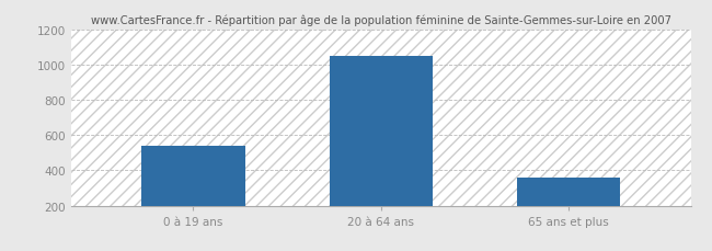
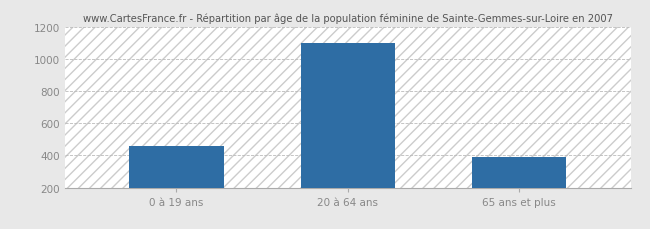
0 à 19 ans: 540 -> 460
20 à 64 ans: 1050 -> 1100
65 ans et plus: 360 -> 390
